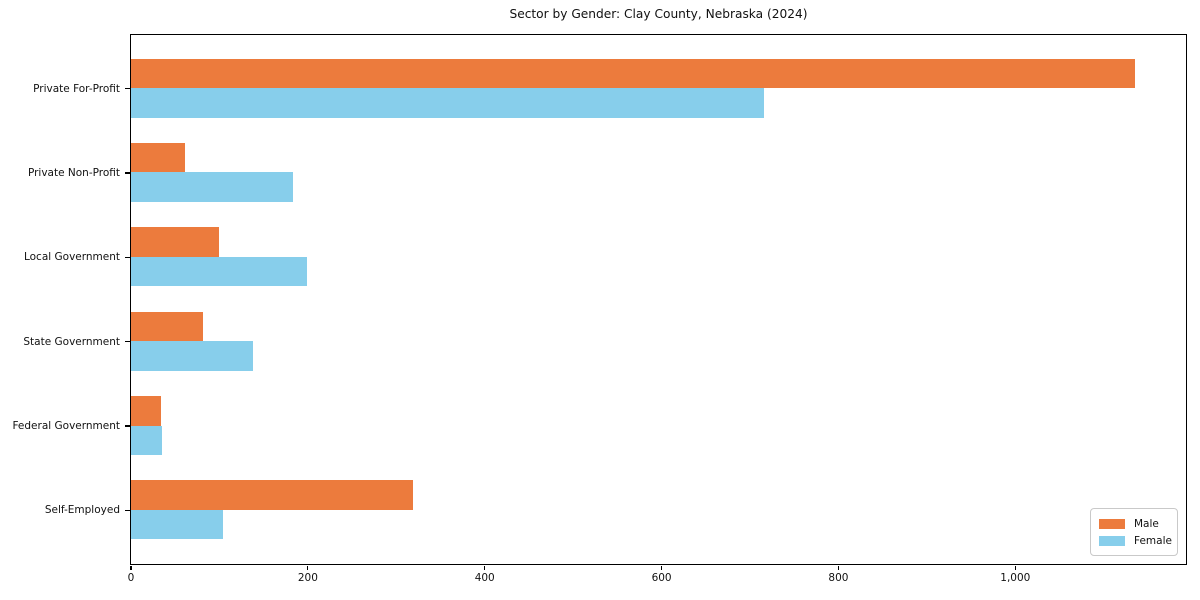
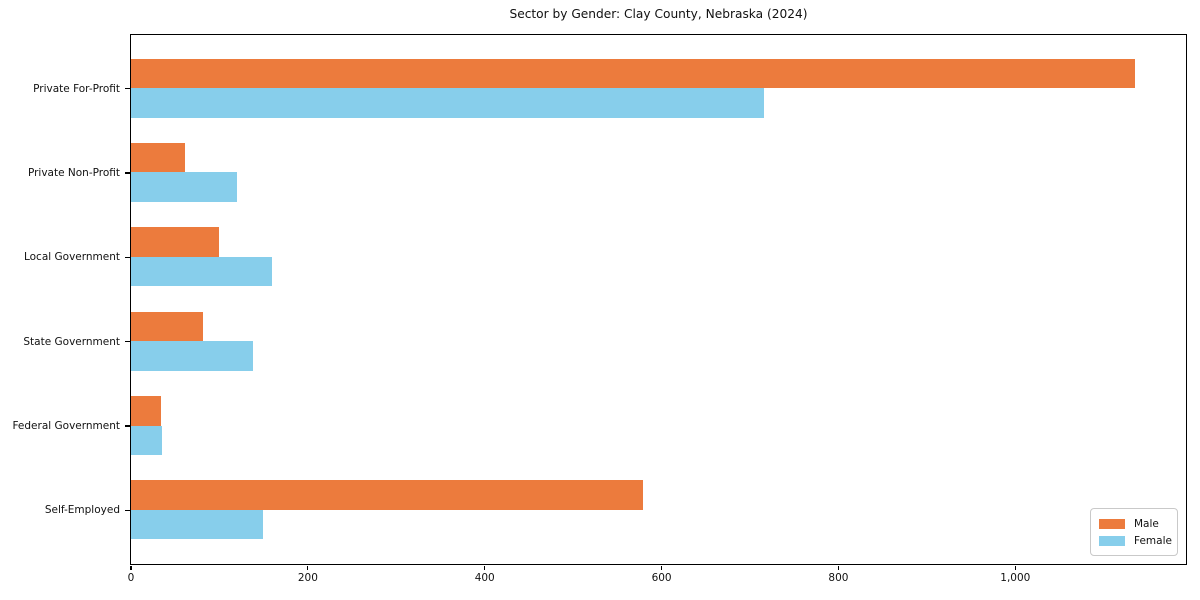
Female/Private Non-Profit: 180 -> 120
Female/Local Government: 200 -> 160
Male/Self-Employed: 320 -> 580
Female/Self-Employed: 100 -> 150
